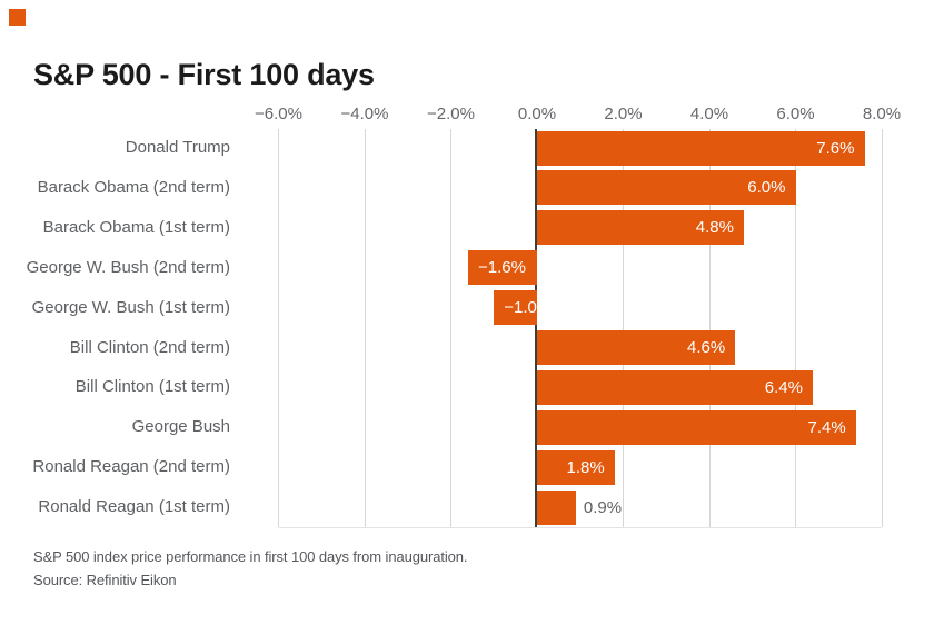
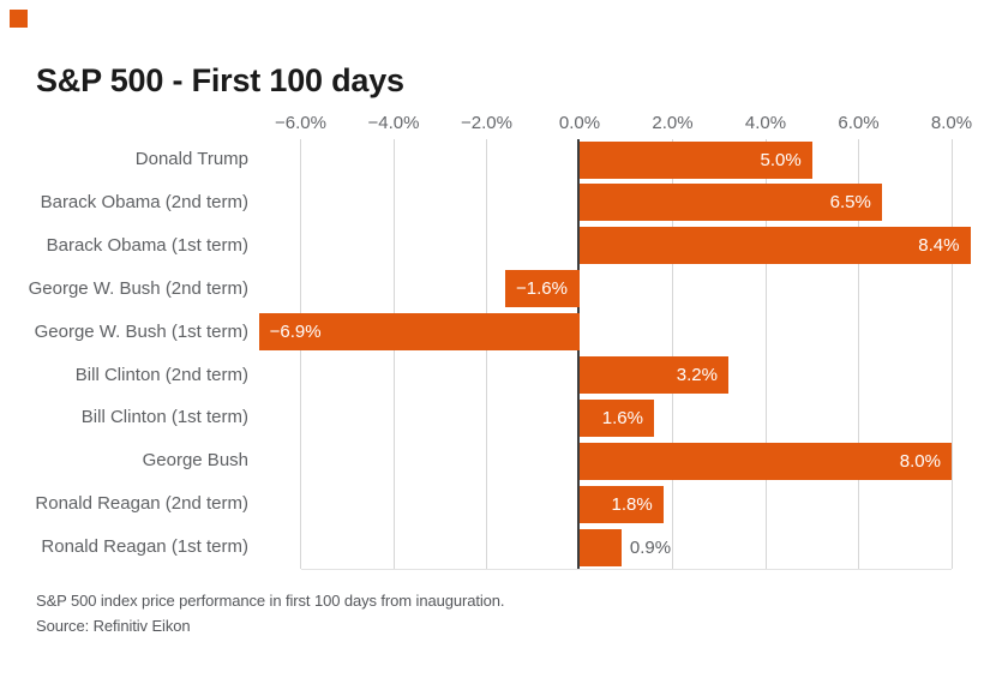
Donald Trump: 7.6% -> 5.0%
Barack Obama (2nd term): 6.0% -> 6.5%
Barack Obama (1st term): 4.8% -> 8.4%
George W. Bush (1st term): −1.0% -> −6.9%
Bill Clinton (2nd term): 4.6% -> 3.2%
Bill Clinton (1st term): 6.4% -> 1.6%
George Bush: 7.4% -> 8.0%
